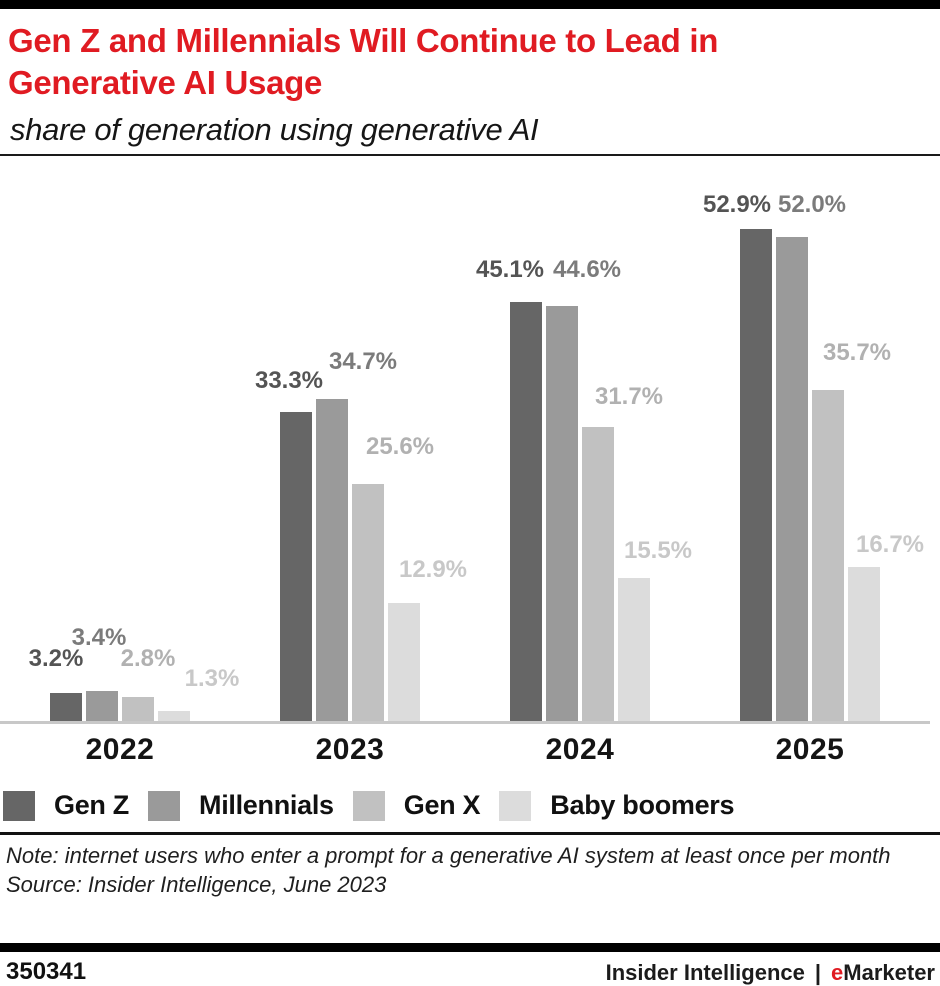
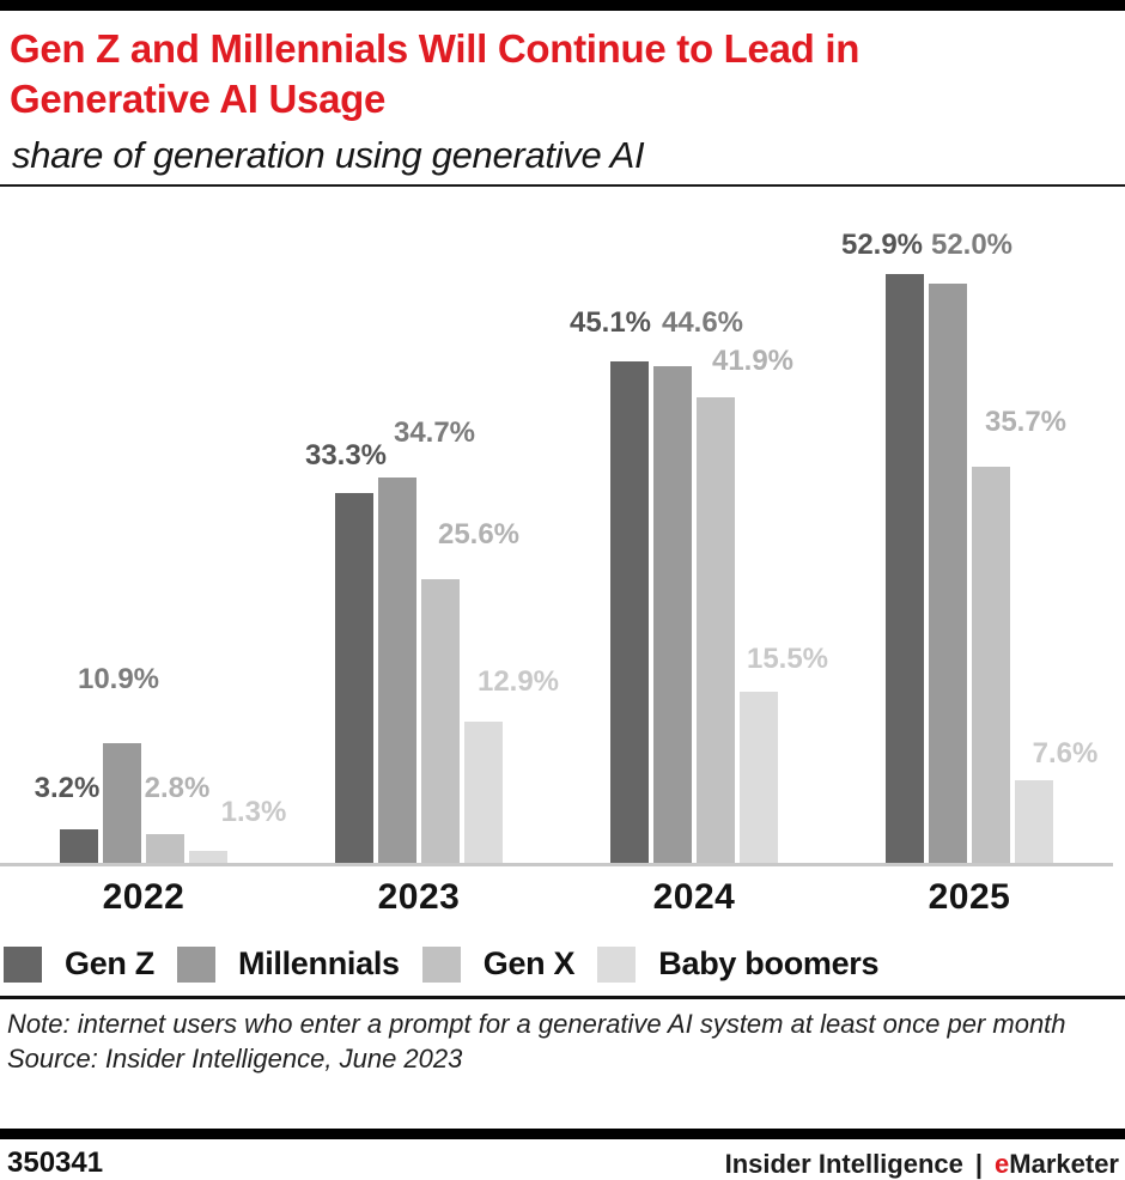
Millennials/2022: 3.4% -> 10.9%
Gen X/2024: 31.7% -> 41.9%
Baby boomers/2025: 16.7% -> 7.6%
